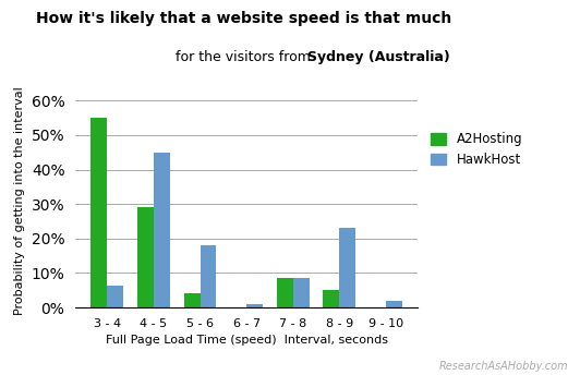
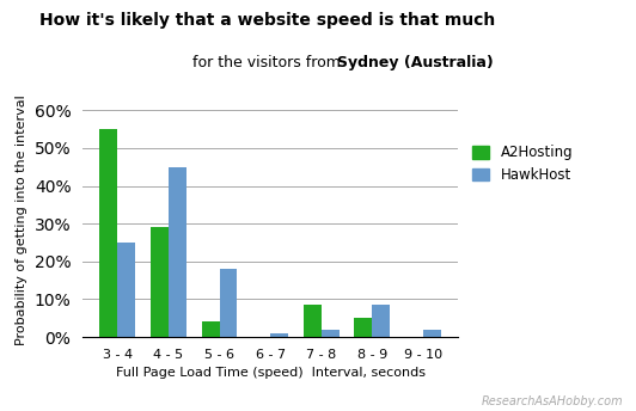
HawkHost/3 - 4: 6.5% -> 25.0%
HawkHost/7 - 8: 8.5% -> 2.0%
HawkHost/8 - 9: 23.0% -> 8.5%
